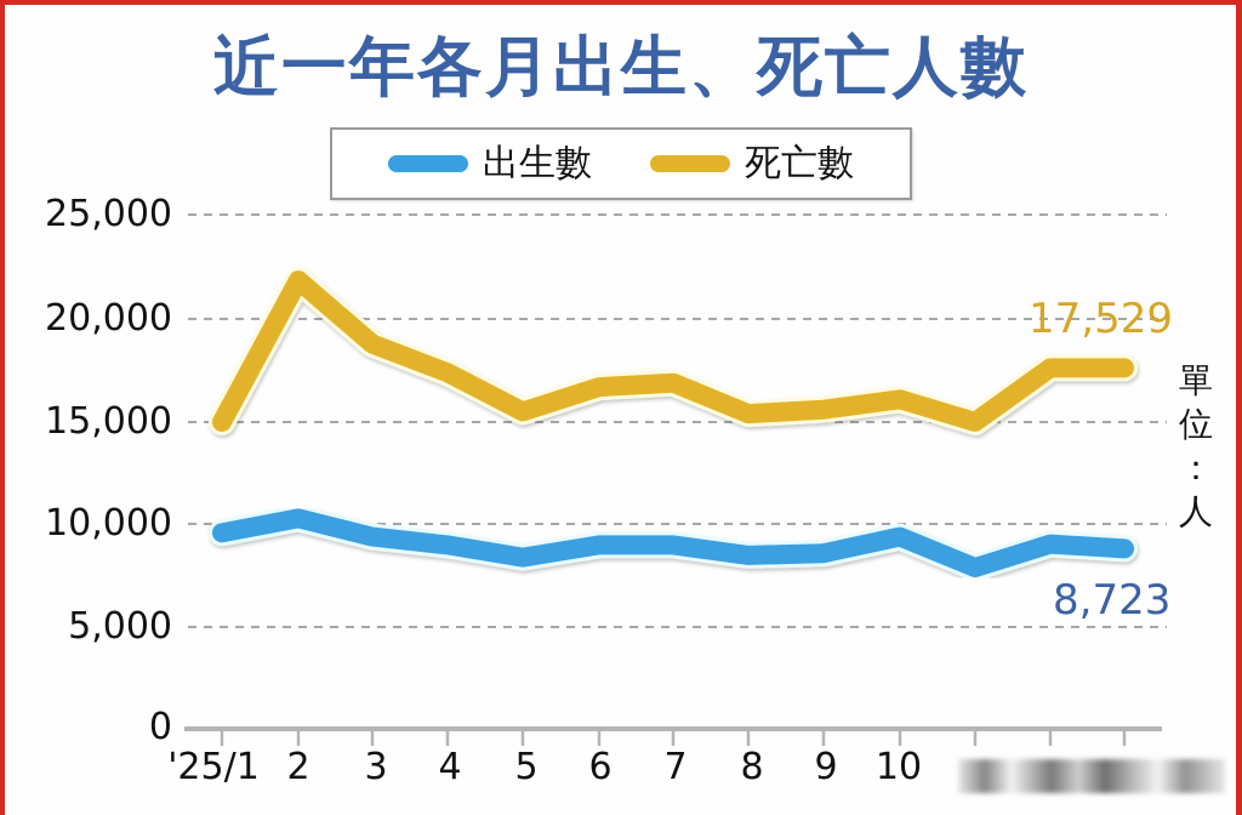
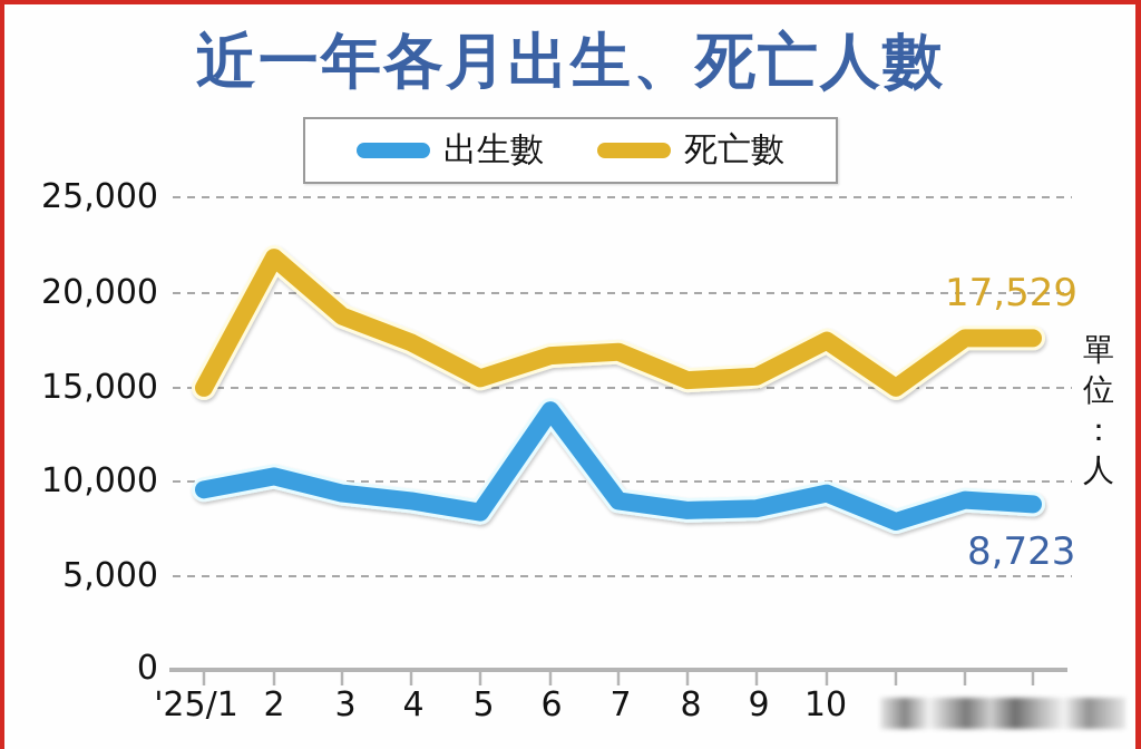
出生數/6: 8900 -> 13700
死亡數/10: 16000 -> 17400
